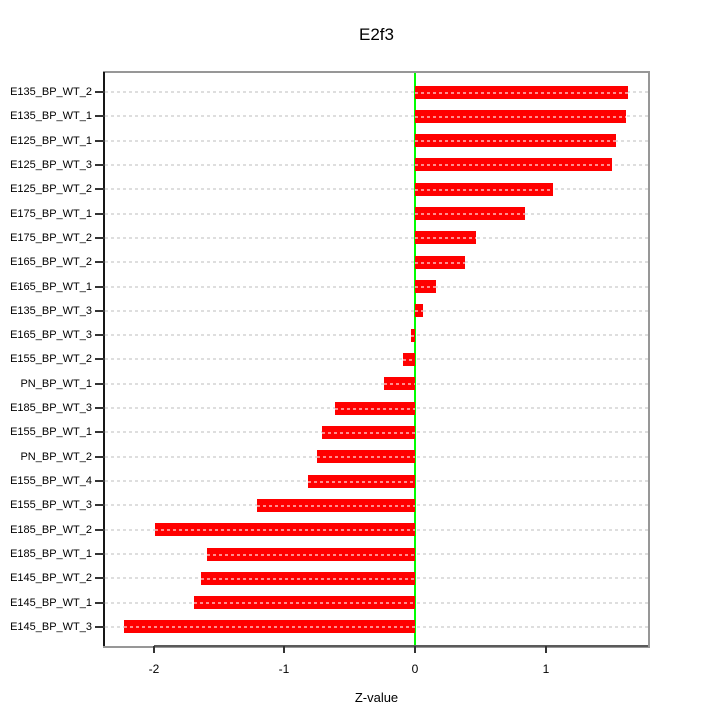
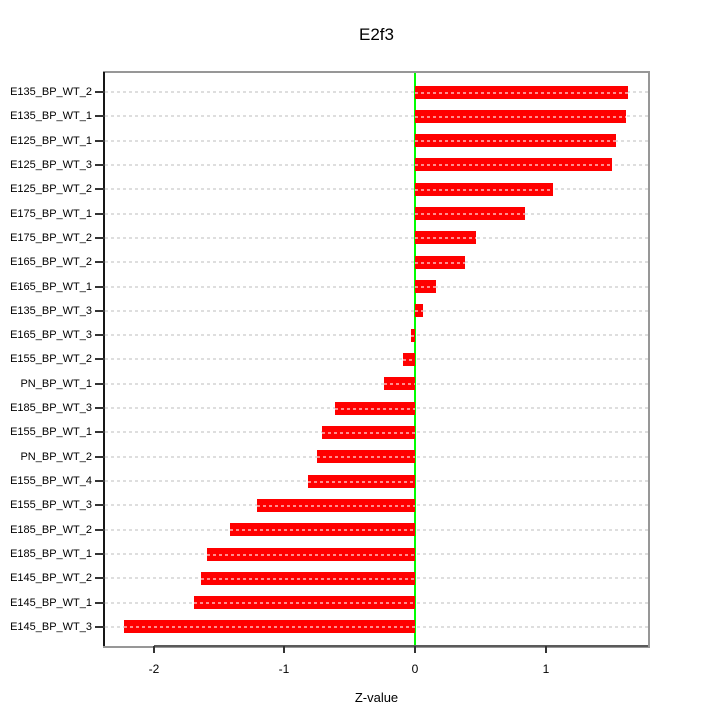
E185_BP_WT_2: -1.99 -> -1.42
